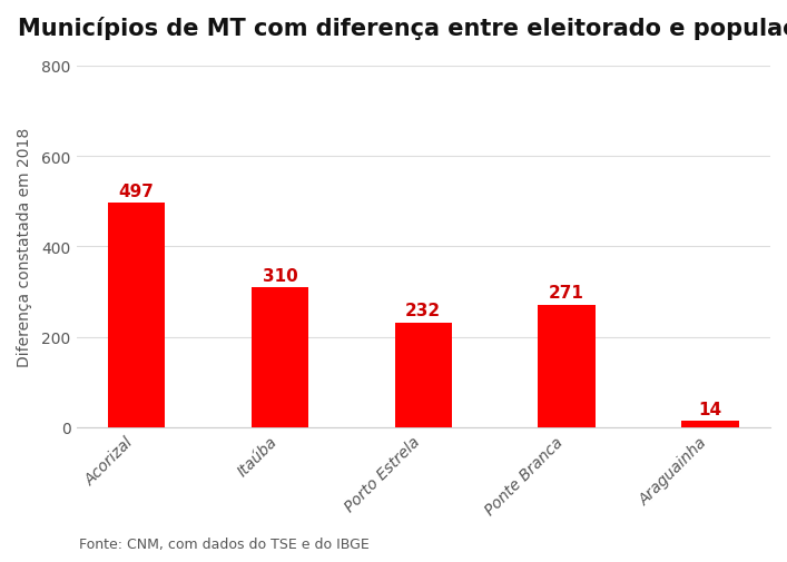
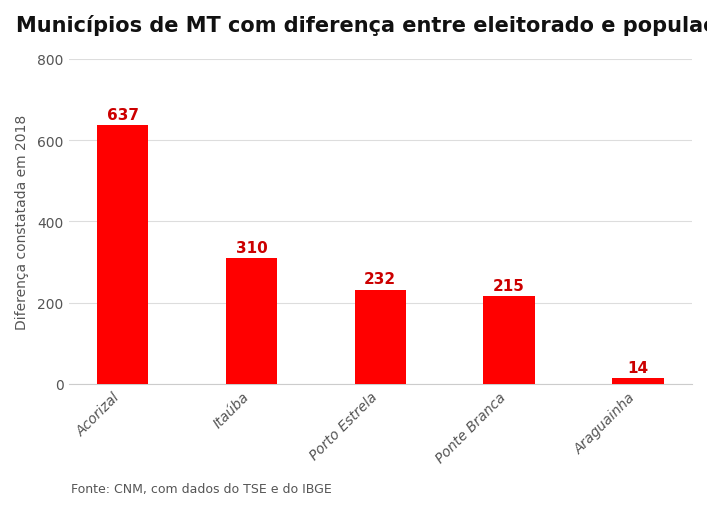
Acorizal: 497 -> 637
Ponte Branca: 271 -> 215
